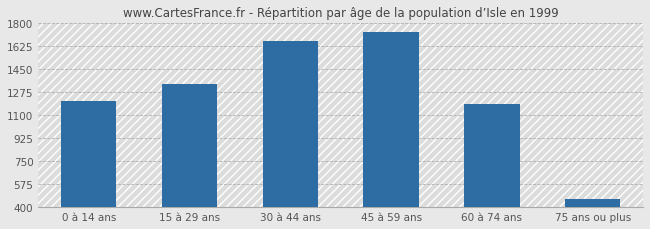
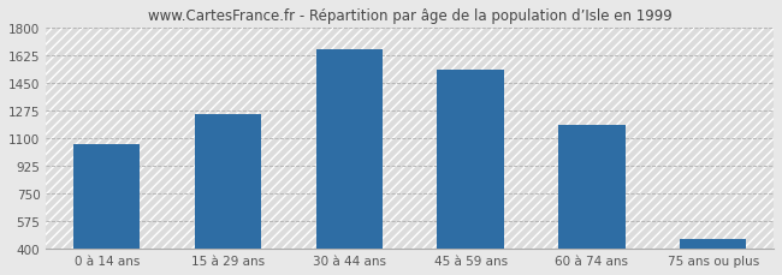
0 à 14 ans: 1210 -> 1060
15 à 29 ans: 1340 -> 1250
45 à 59 ans: 1730 -> 1530
